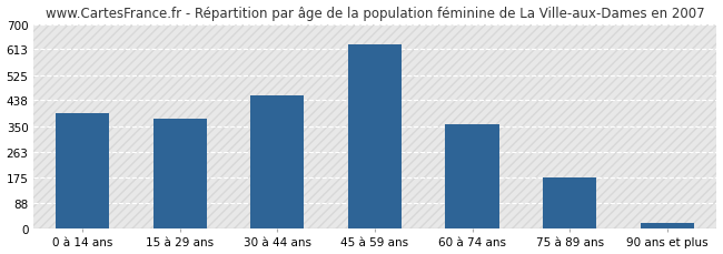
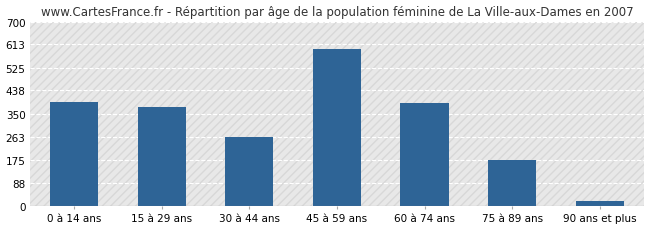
30 à 44 ans: 455 -> 260
45 à 59 ans: 630 -> 595
60 à 74 ans: 355 -> 390
